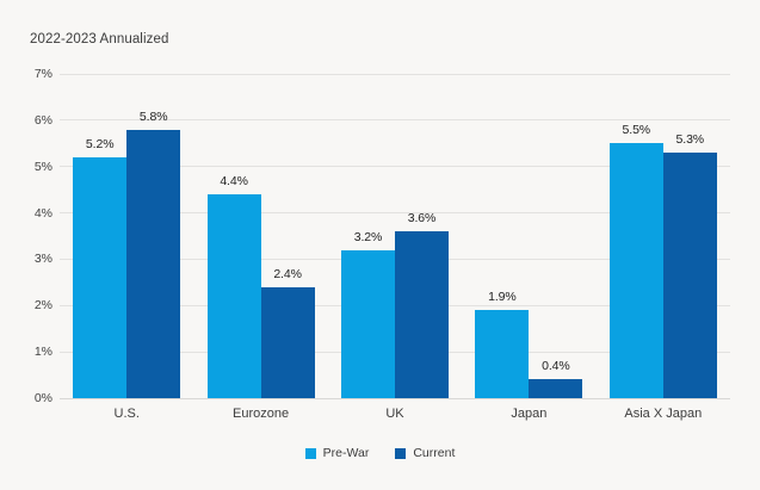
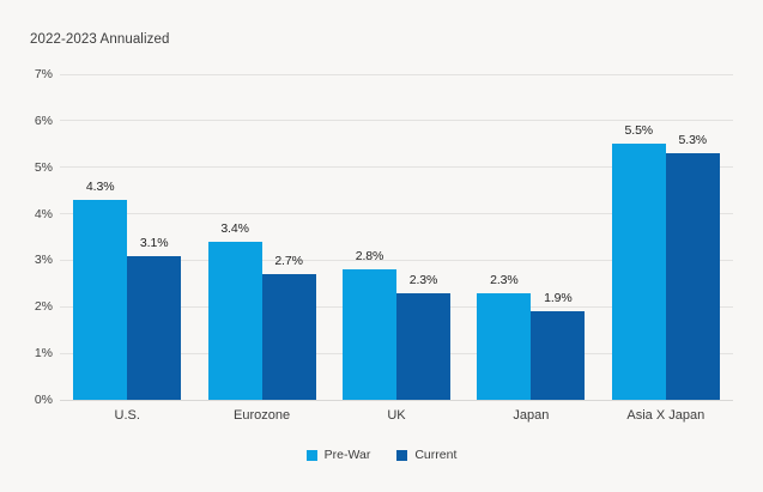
Pre-War/U.S.: 5.2% -> 4.3%
Current/U.S.: 5.8% -> 3.1%
Pre-War/Eurozone: 4.4% -> 3.4%
Current/Eurozone: 2.4% -> 2.7%
Pre-War/UK: 3.2% -> 2.8%
Current/UK: 3.6% -> 2.3%
Pre-War/Japan: 1.9% -> 2.3%
Current/Japan: 0.4% -> 1.9%
